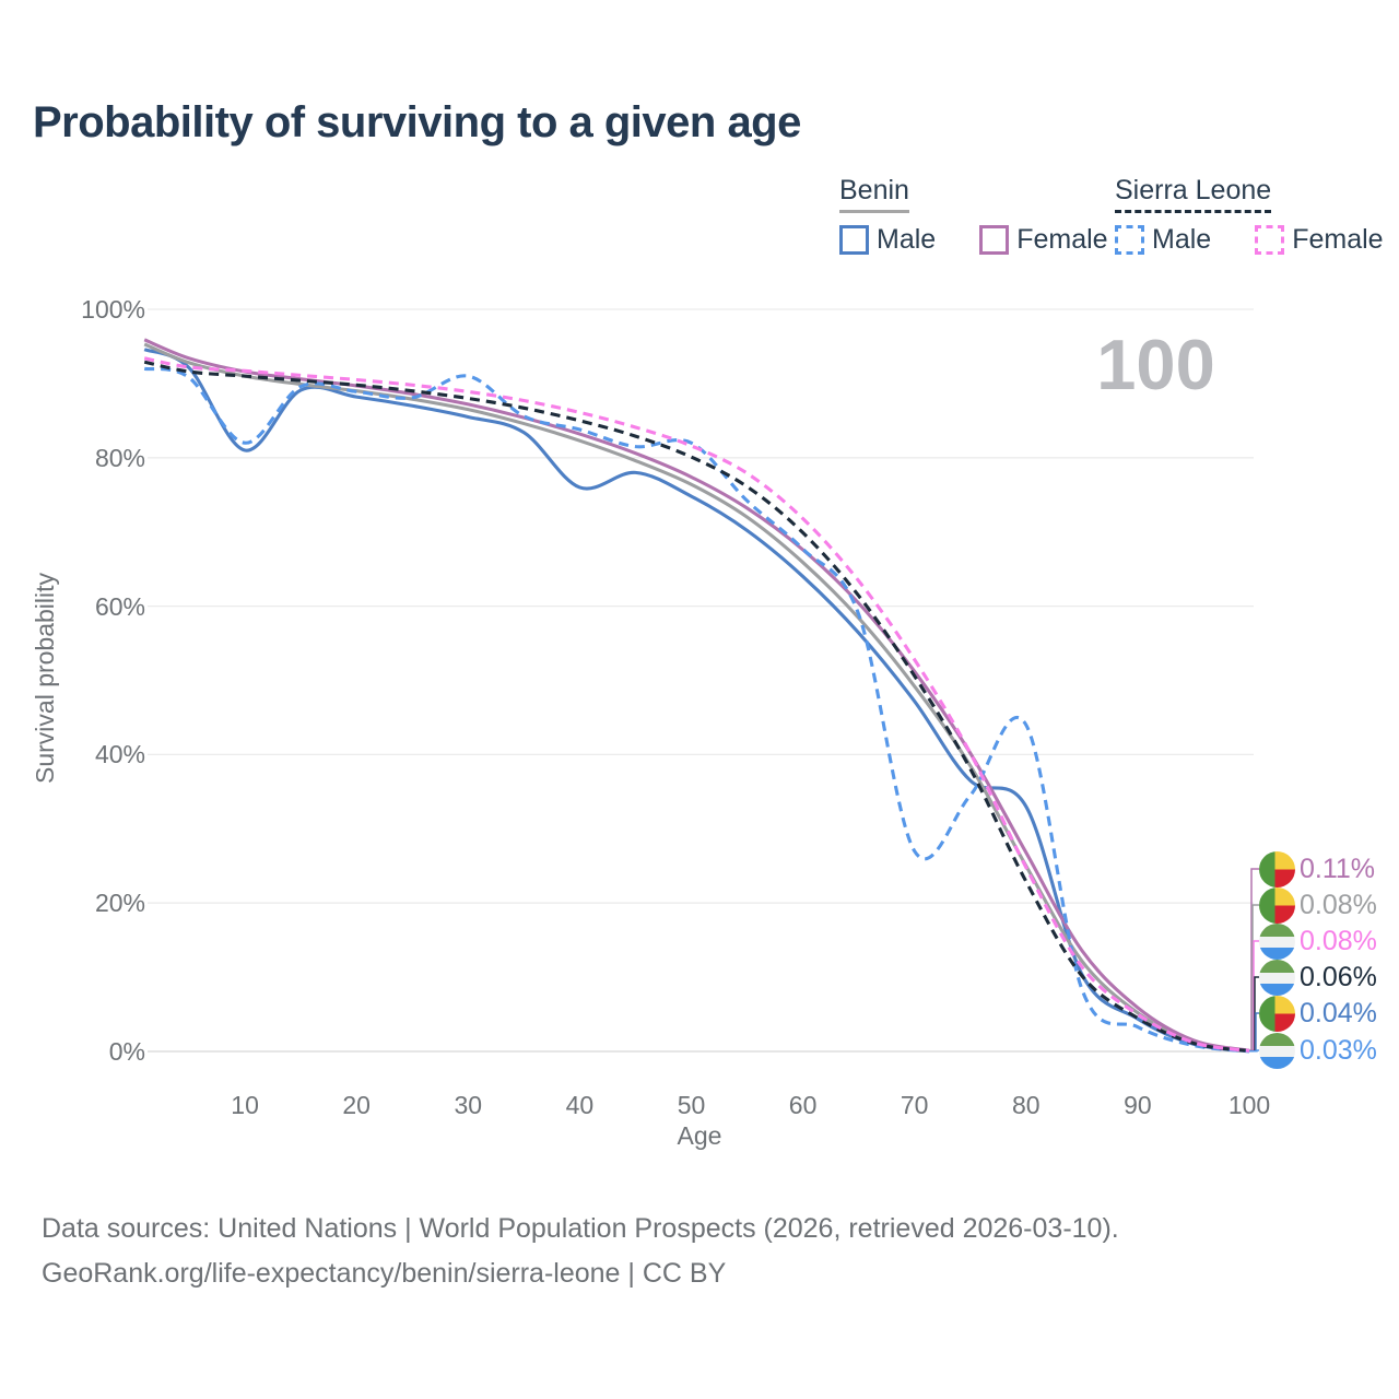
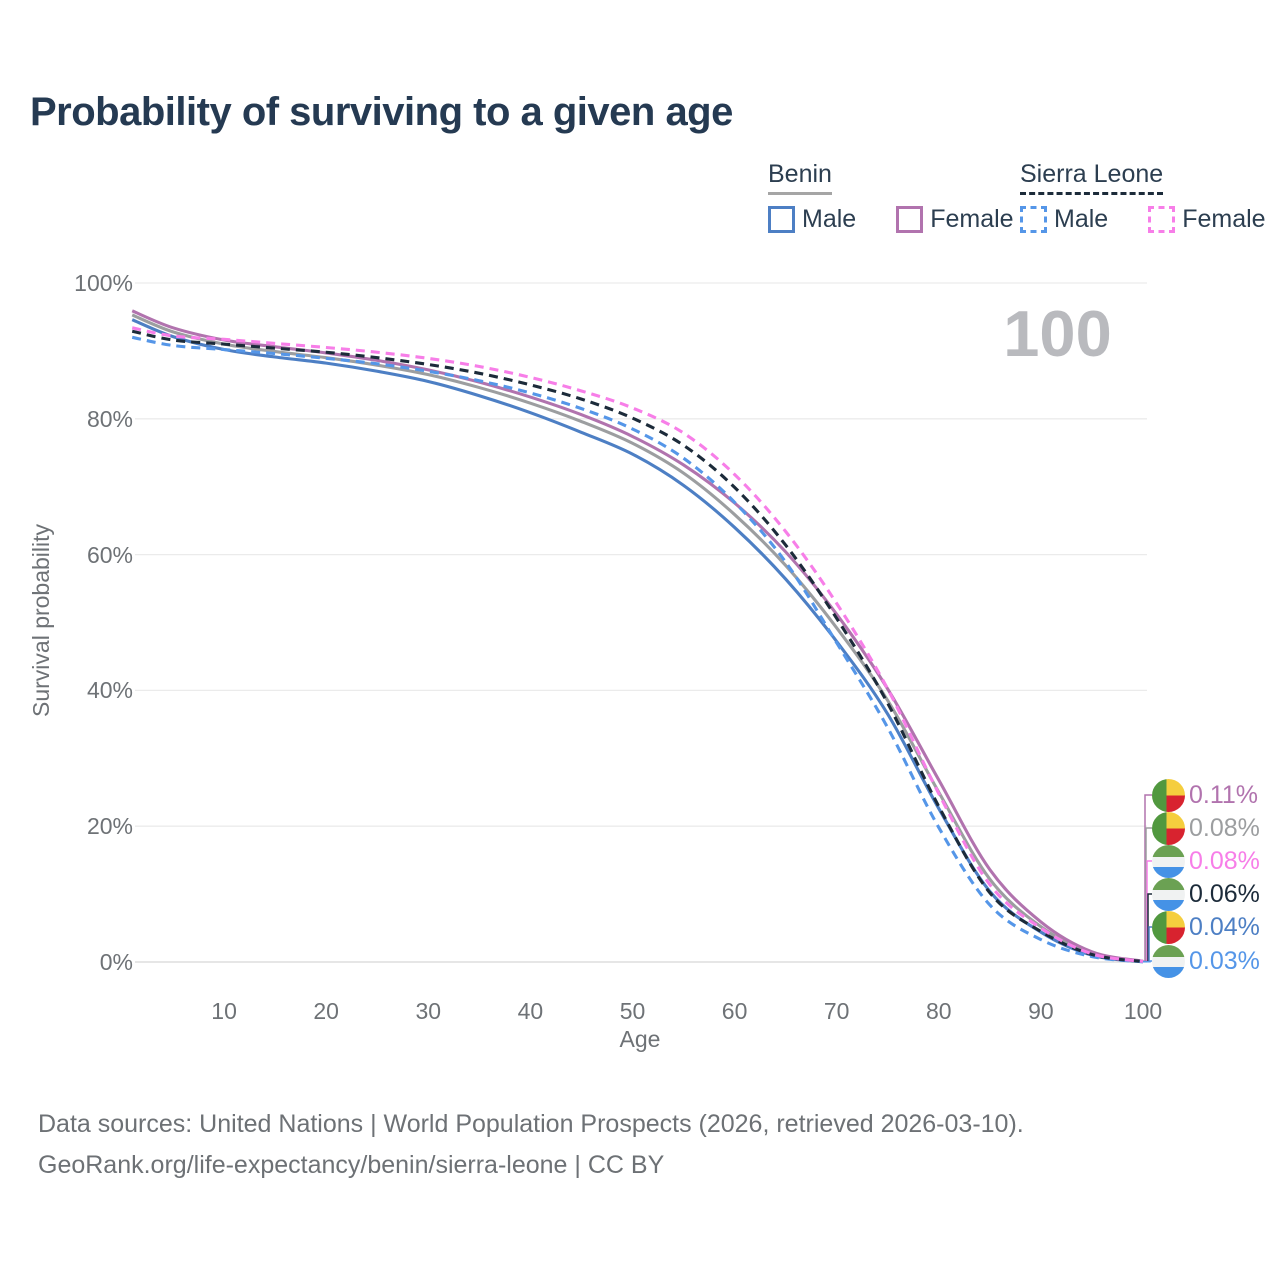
Benin Male/10: 81% -> 90%
Sierra Leone Male/10: 82% -> 90%
Sierra Leone Male/30: 91% -> 87%
Benin Male/40: 76% -> 81%
Sierra Leone Male/50: 82% -> 78%
Sierra Leone Male/70: 27% -> 47%
Benin Male/80: 33% -> 23%
Sierra Leone Male/80: 44% -> 20%
